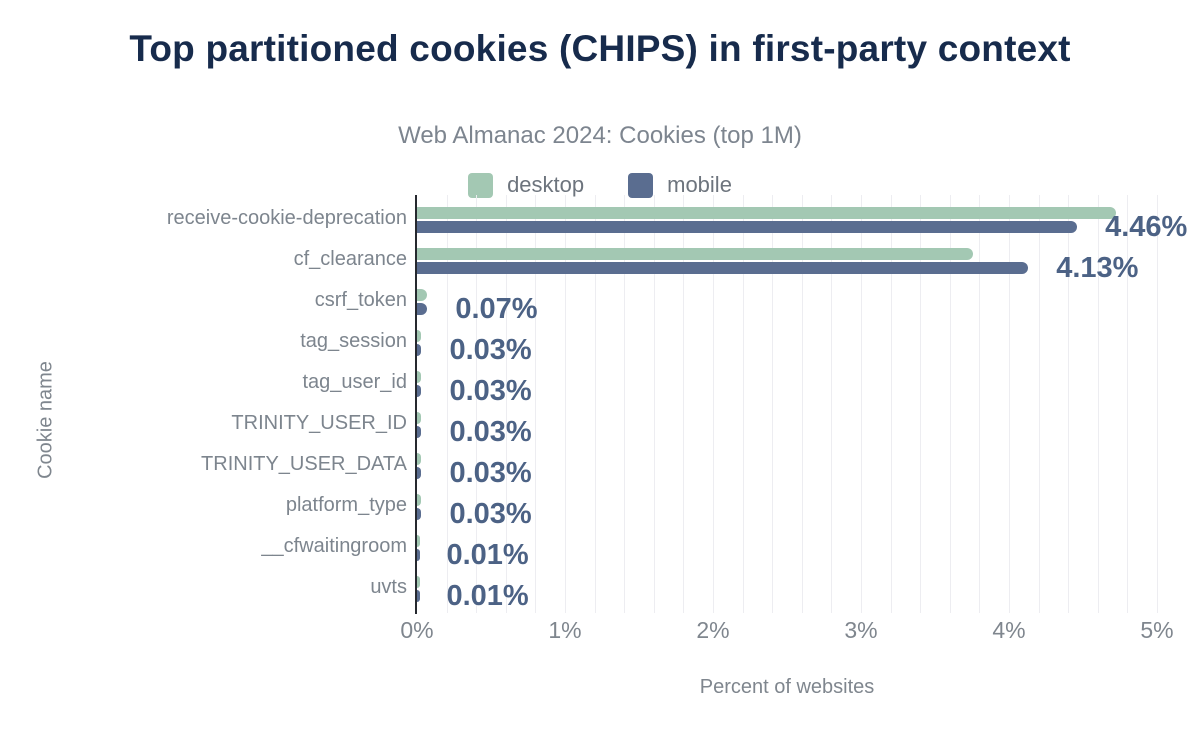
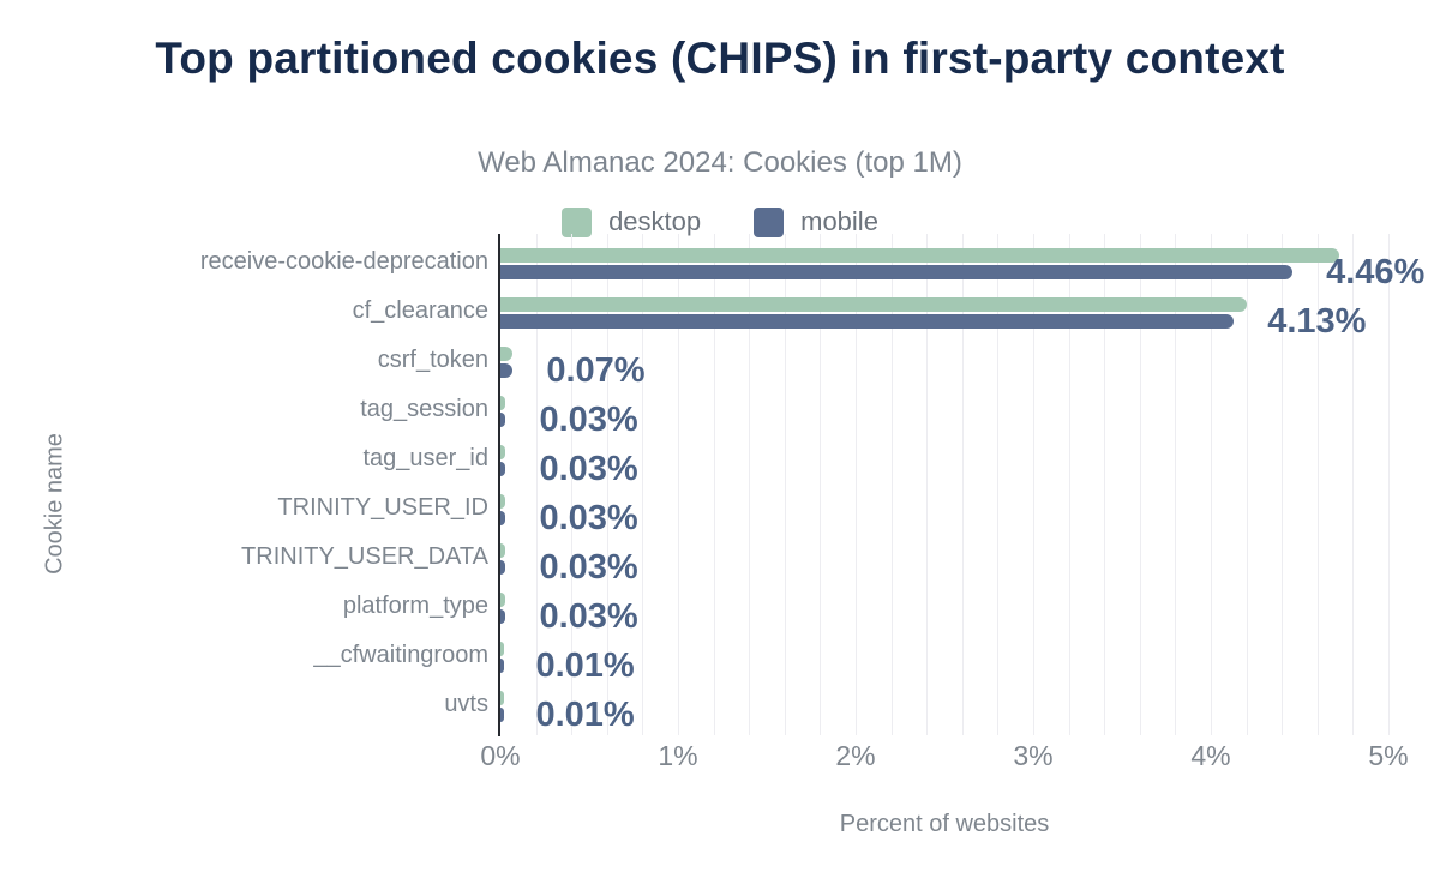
desktop/cf_clearance: 3.76% -> 4.20%
